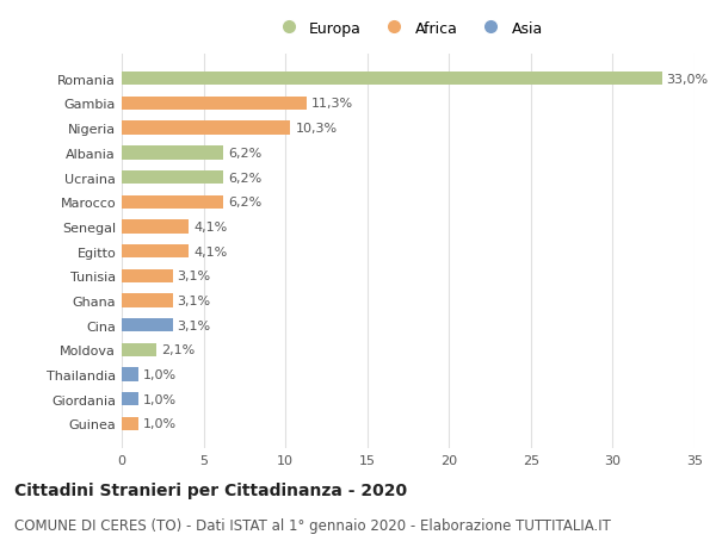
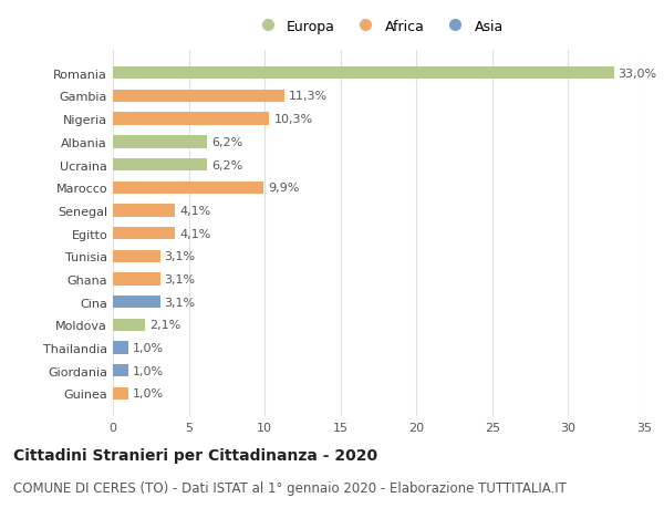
Marocco: 6,2% -> 9,9%
